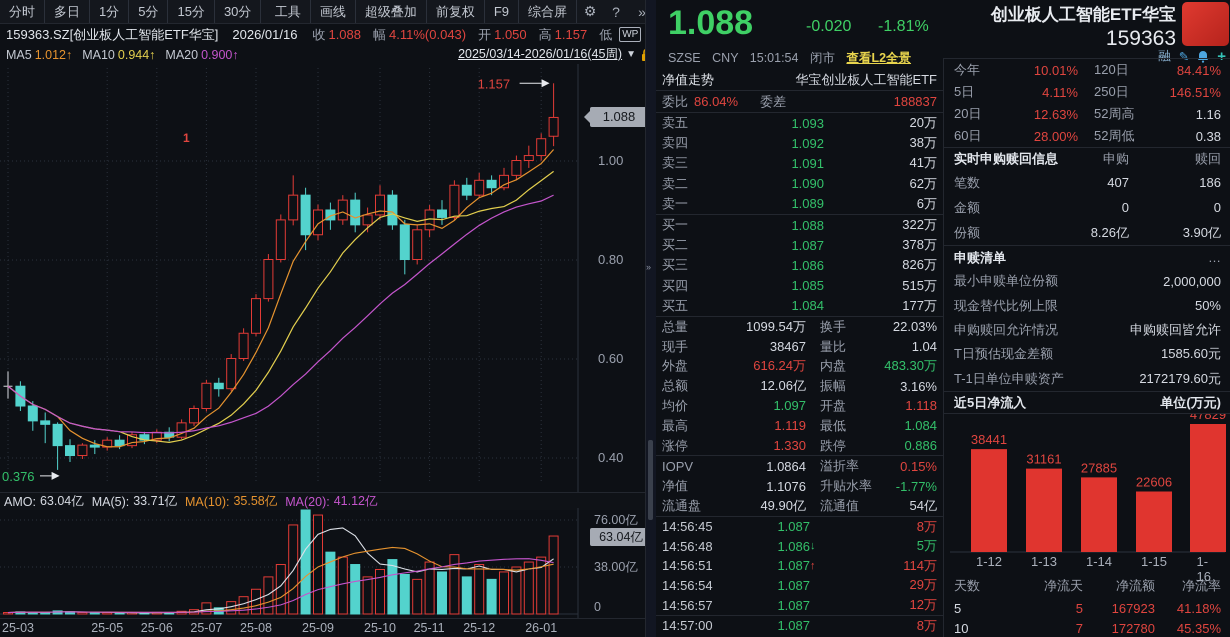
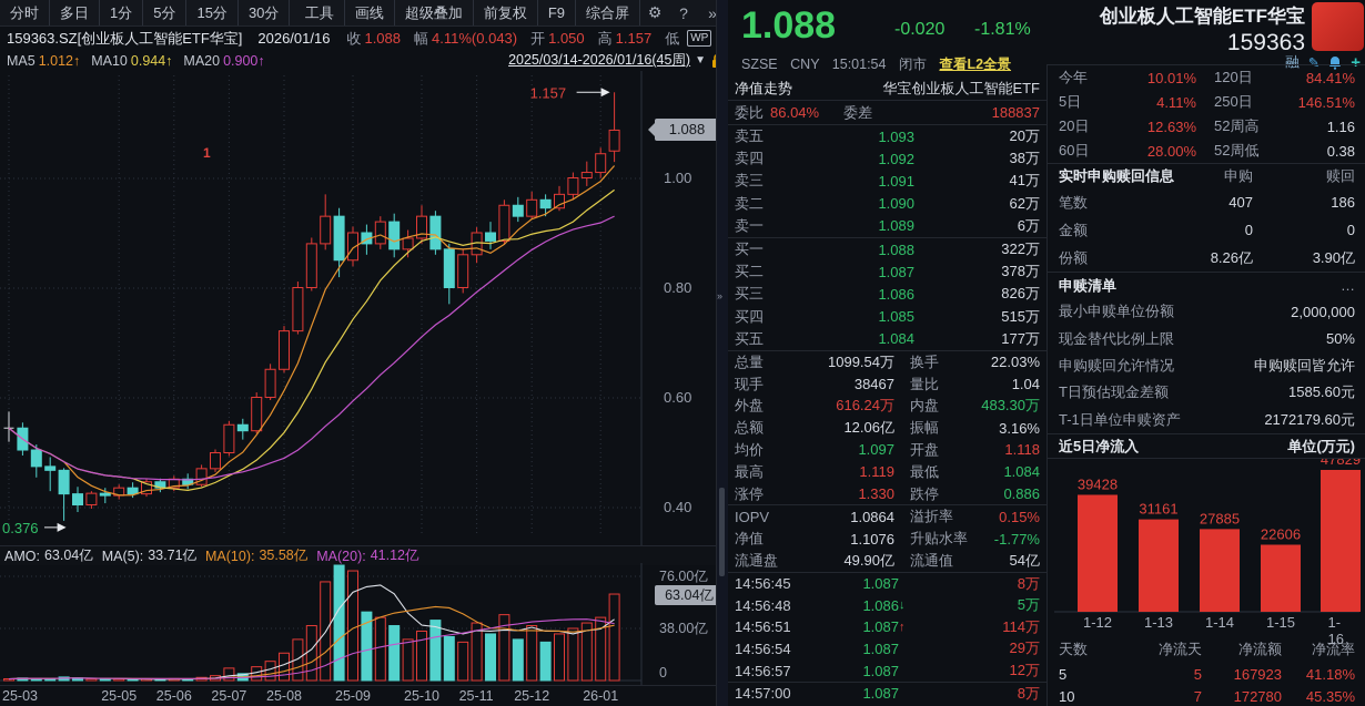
近5日净流入/1-12: 38441 -> 39428
